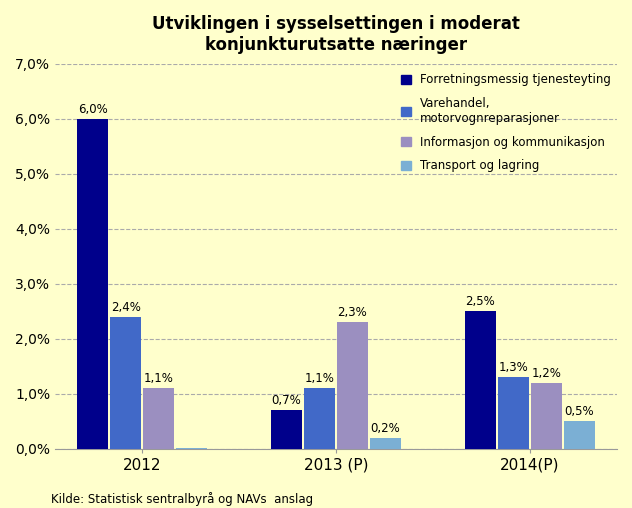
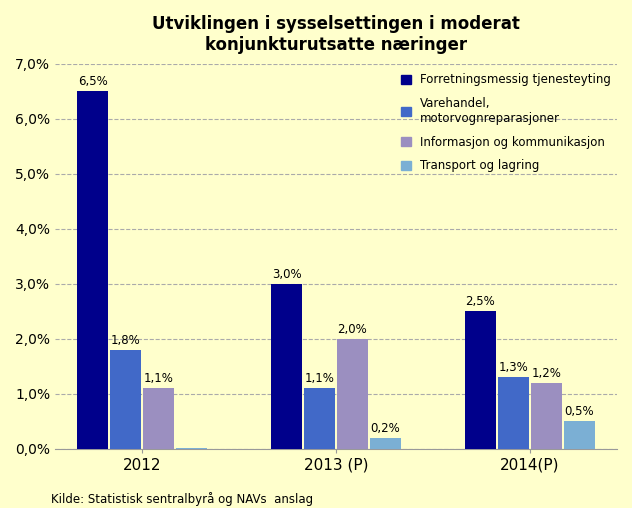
Forretningsmessig tjenesteyting/2012: 6,0% -> 6,5%
Varehandel, motorvognreparasjoner/2012: 2,4% -> 1,8%
Forretningsmessig tjenesteyting/2013 (P): 0,7% -> 3,0%
Informasjon og kommunikasjon/2013 (P): 2,3% -> 2,0%
